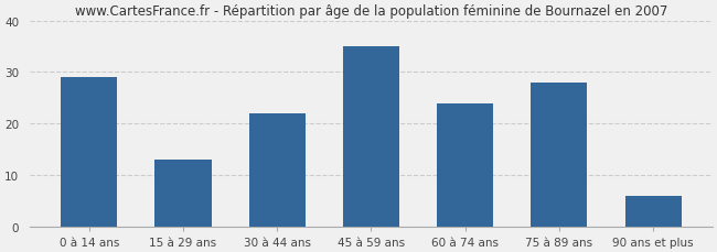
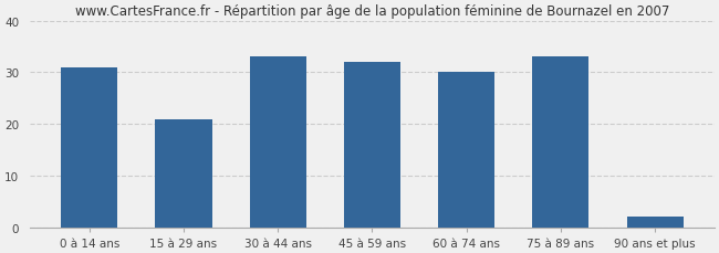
0 à 14 ans: 29 -> 31
15 à 29 ans: 13 -> 21
30 à 44 ans: 22 -> 33
45 à 59 ans: 35 -> 32
60 à 74 ans: 24 -> 30
75 à 89 ans: 28 -> 33
90 ans et plus: 6 -> 2
